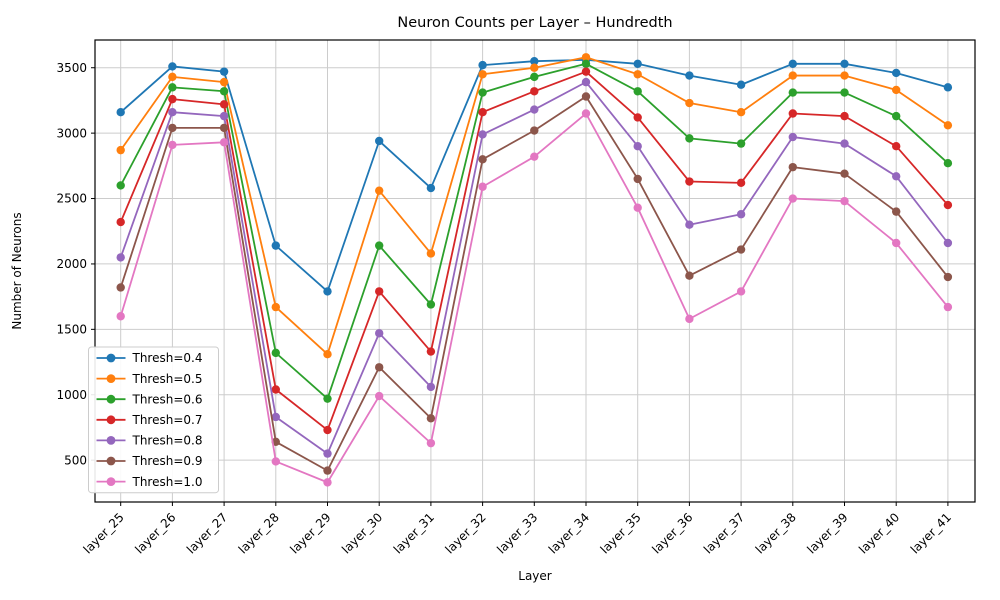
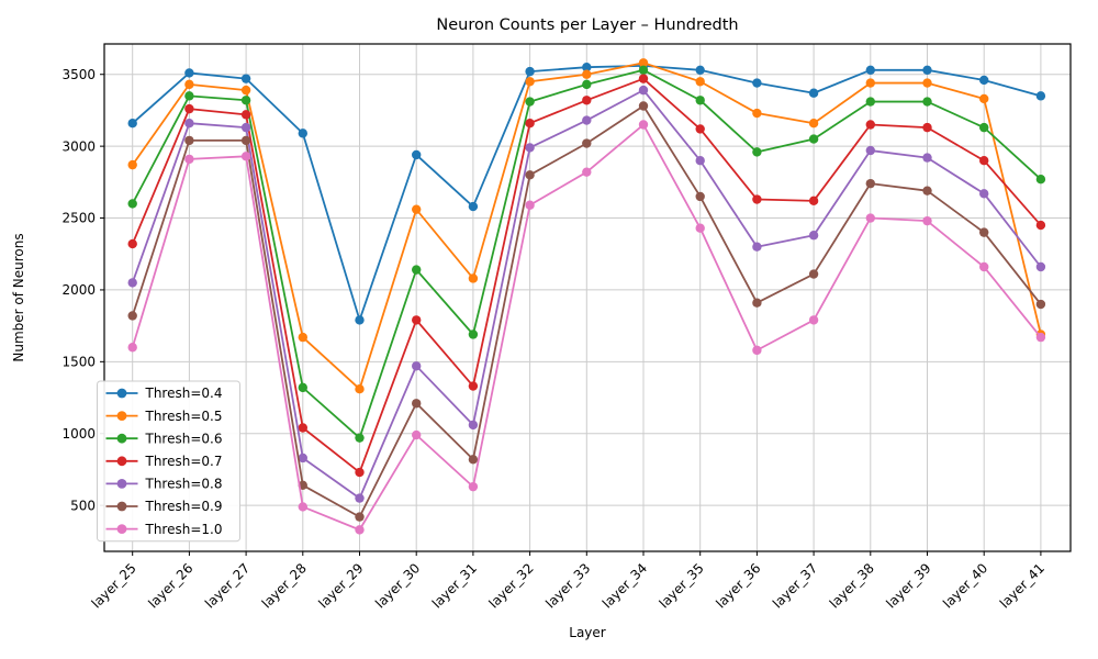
Thresh=0.4/layer_28: 2140 -> 3090
Thresh=0.6/layer_37: 2920 -> 3050
Thresh=0.5/layer_41: 3060 -> 1690
